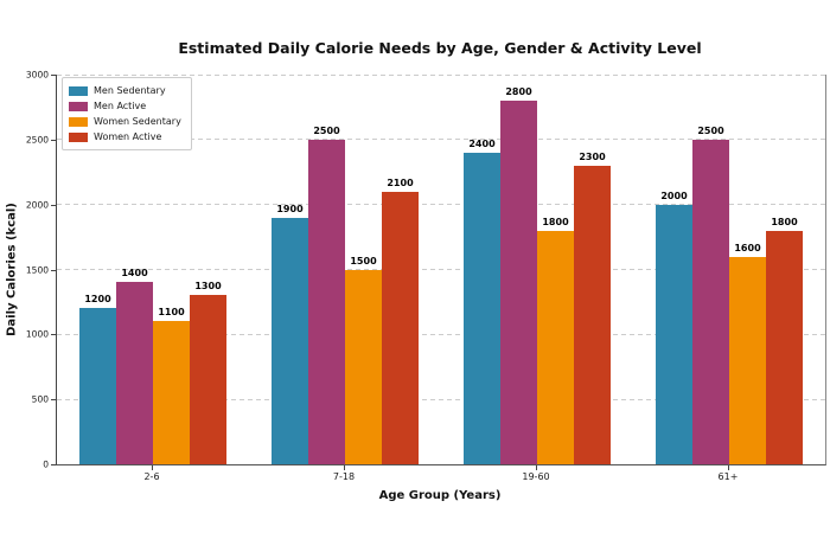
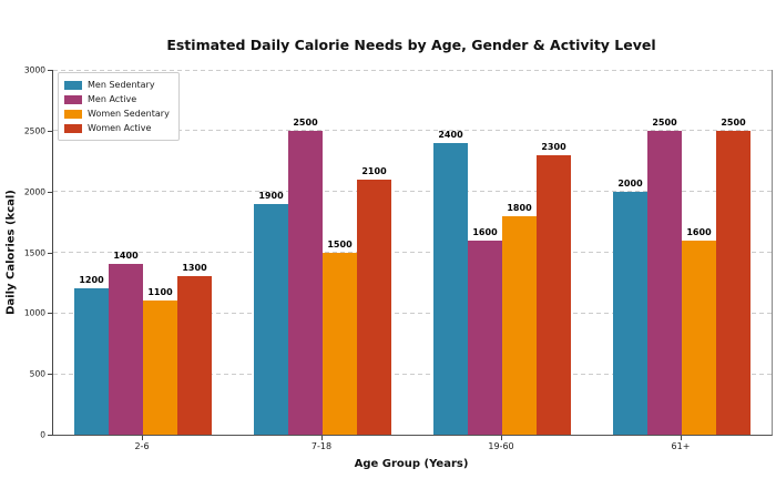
Men Active/19-60: 2800 -> 1600
Women Active/61+: 1800 -> 2500
